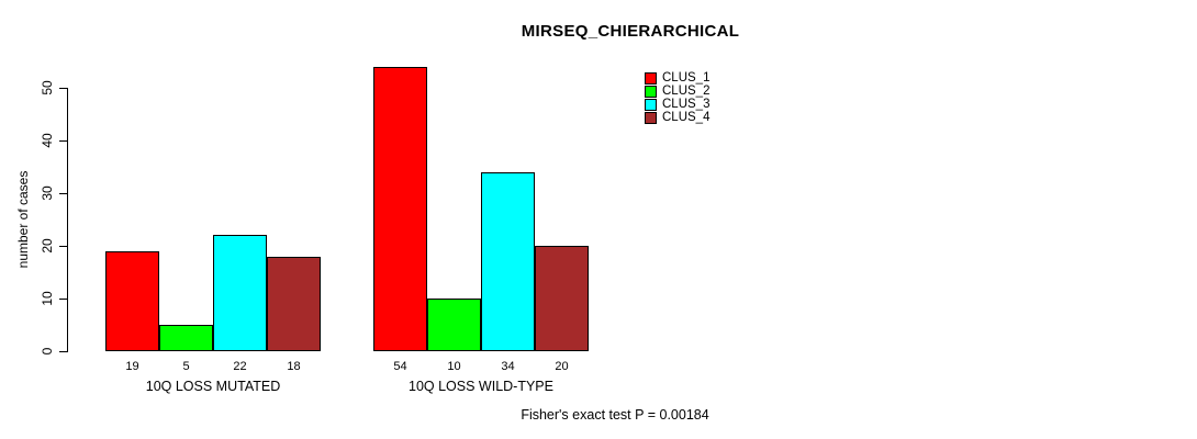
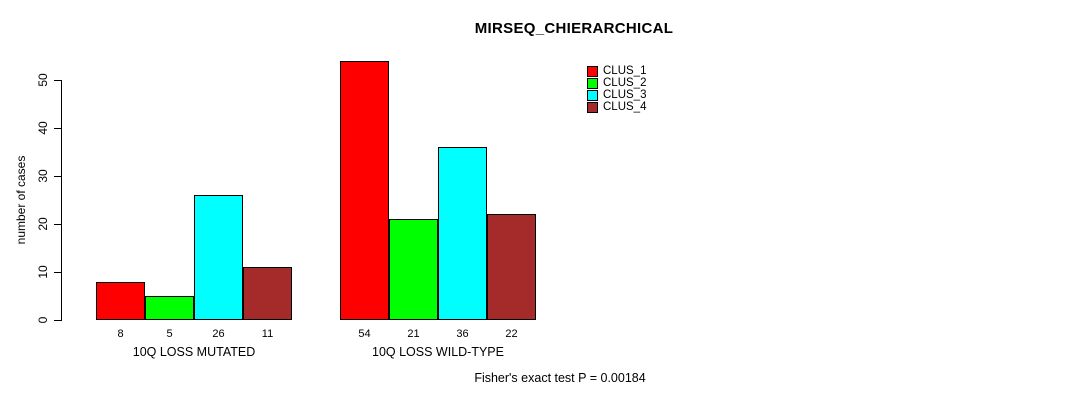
CLUS_1/10Q LOSS MUTATED: 19 -> 8
CLUS_3/10Q LOSS MUTATED: 22 -> 26
CLUS_4/10Q LOSS MUTATED: 18 -> 11
CLUS_2/10Q LOSS WILD-TYPE: 10 -> 21
CLUS_3/10Q LOSS WILD-TYPE: 34 -> 36
CLUS_4/10Q LOSS WILD-TYPE: 20 -> 22
